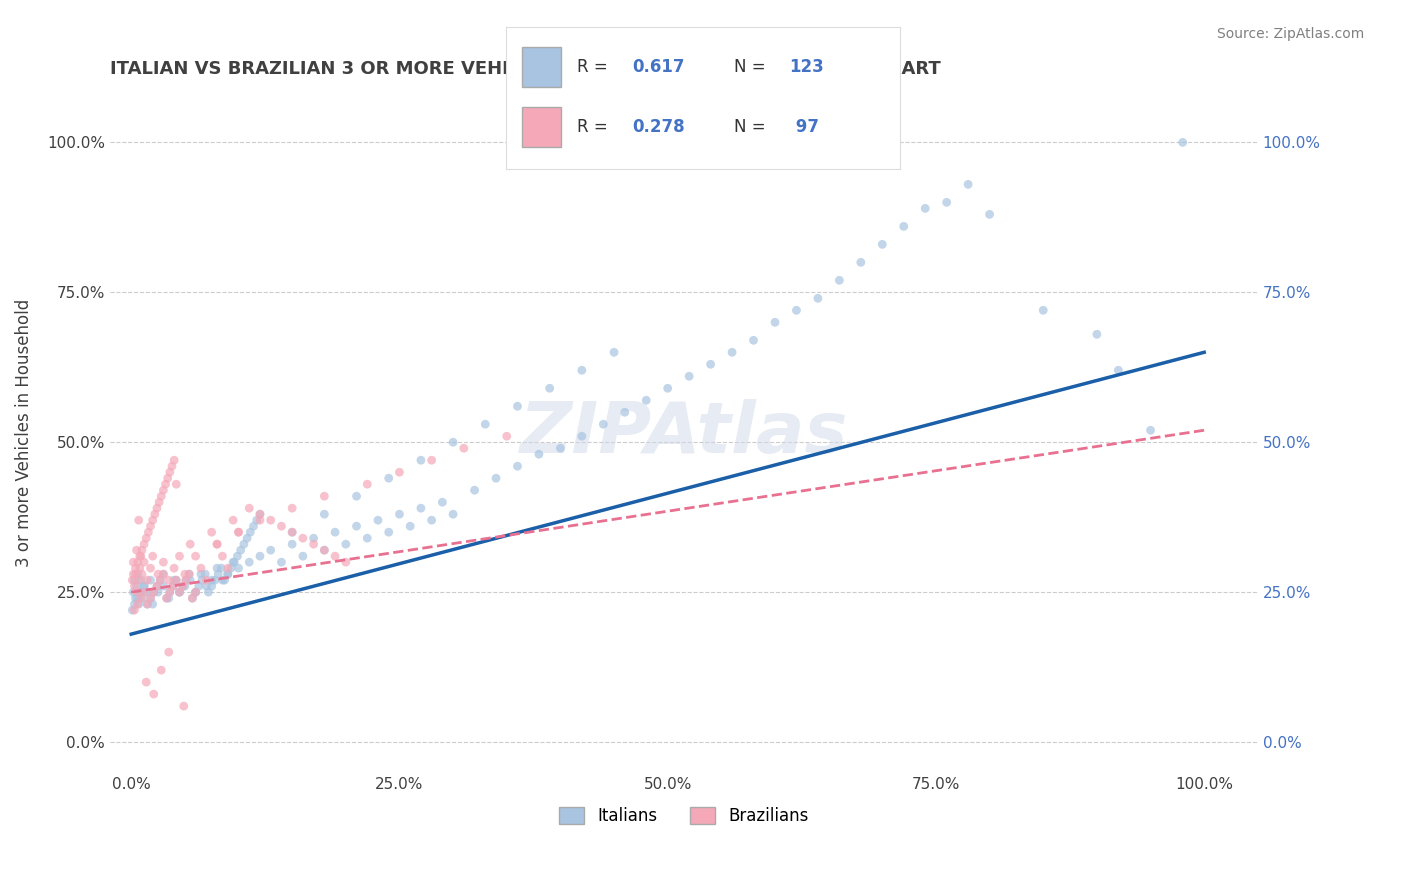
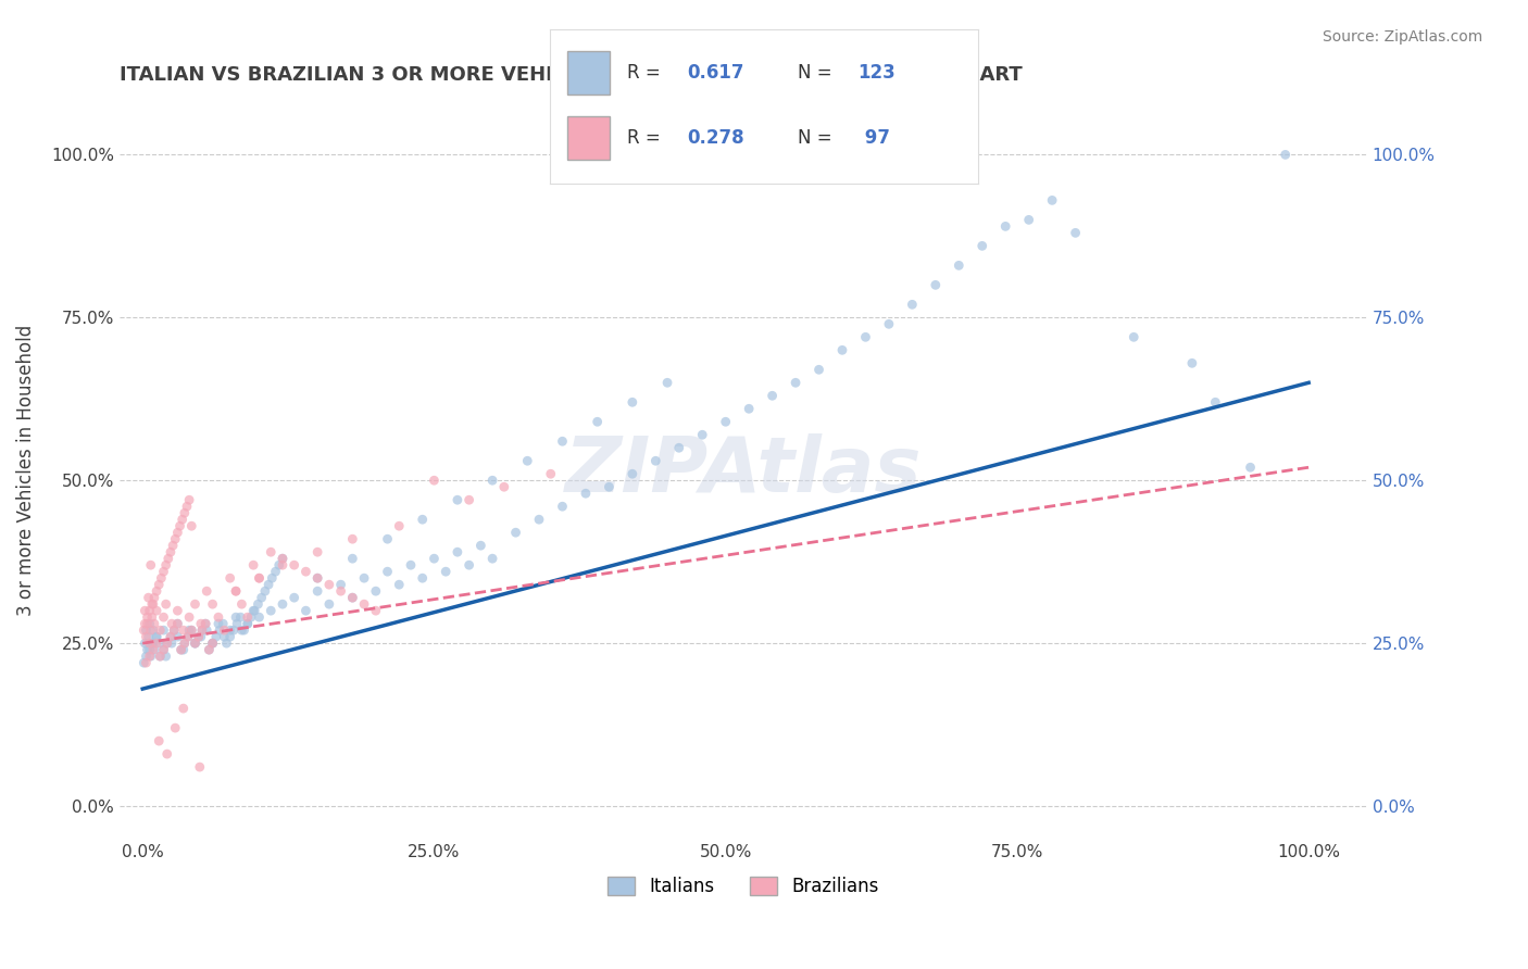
Brazilians/25.0%: 45% -> 50%
